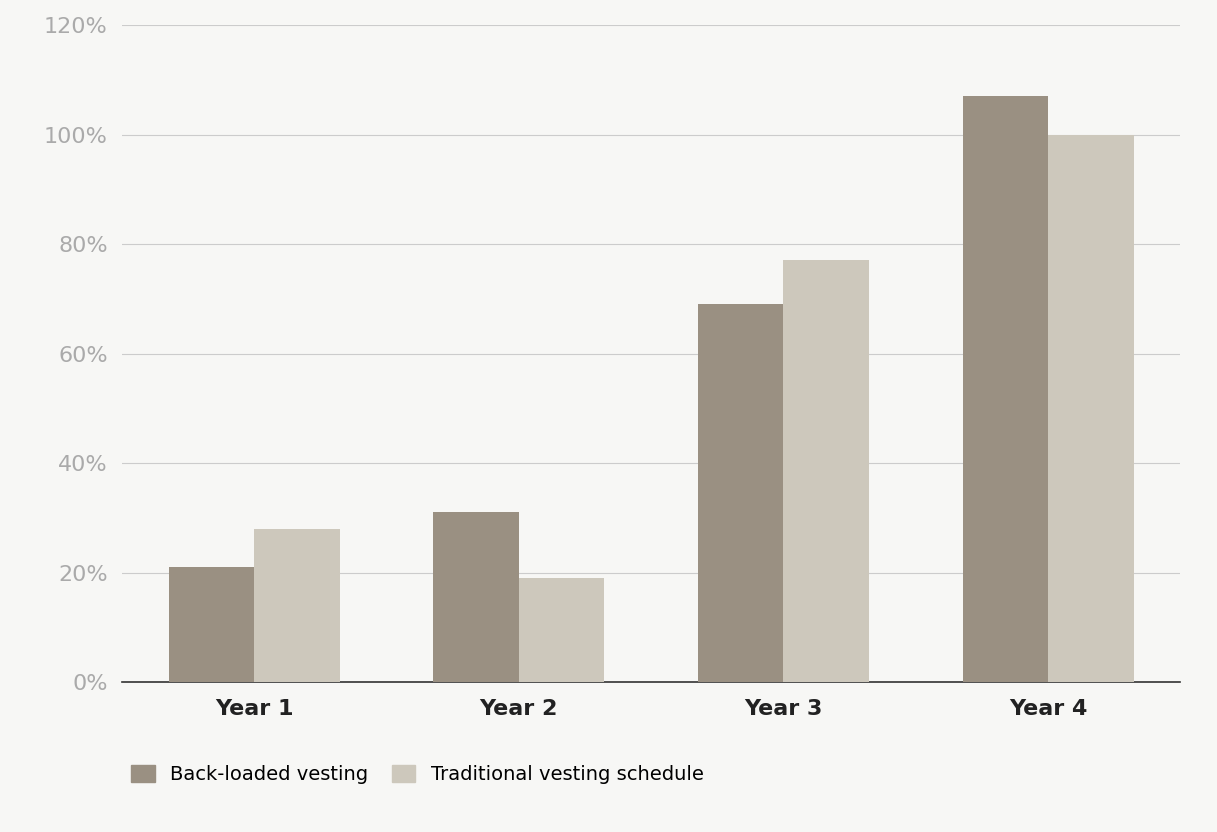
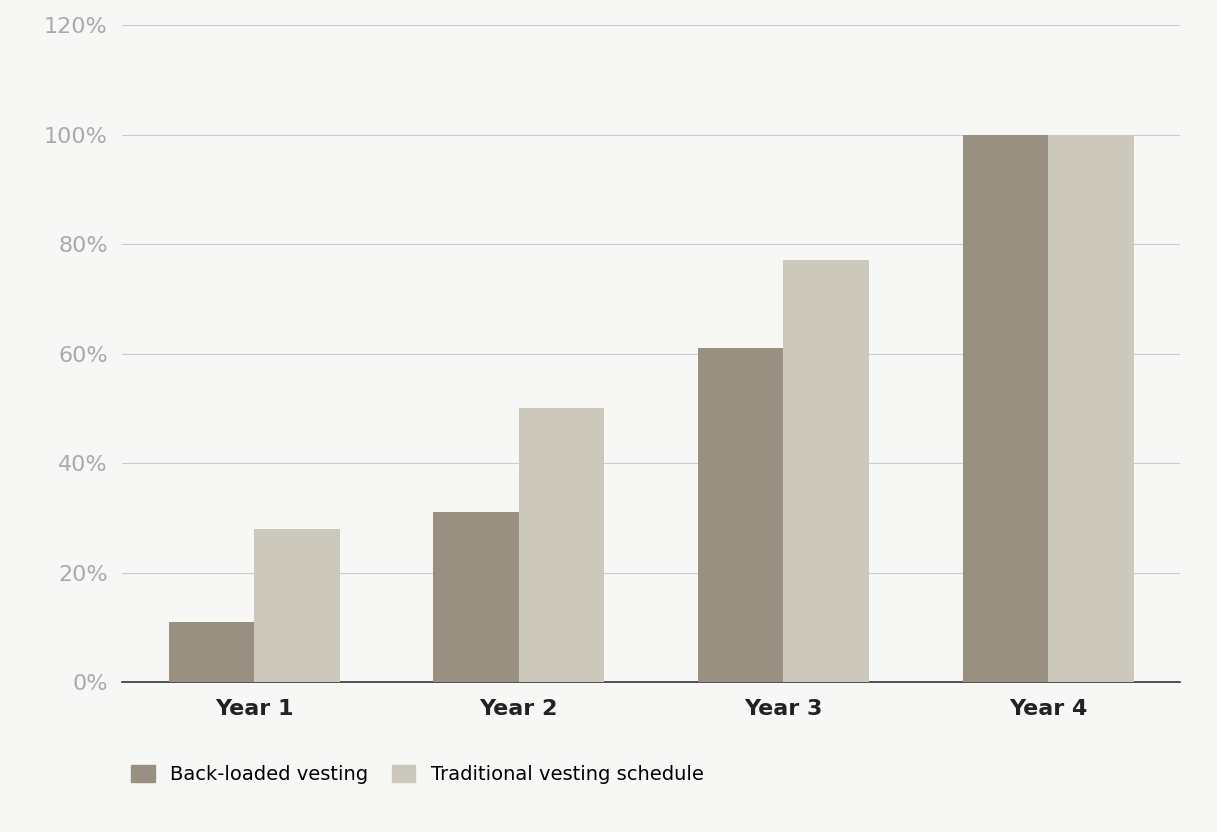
Back-loaded vesting/Year 1: 21% -> 11%
Traditional vesting schedule/Year 2: 19% -> 50%
Back-loaded vesting/Year 3: 69% -> 61%
Back-loaded vesting/Year 4: 107% -> 100%
